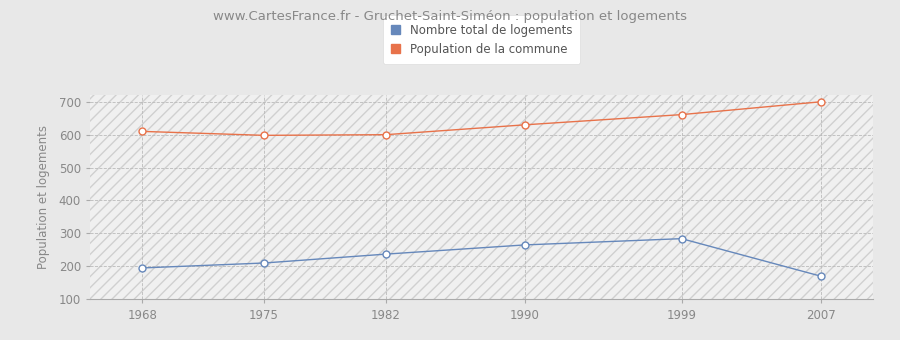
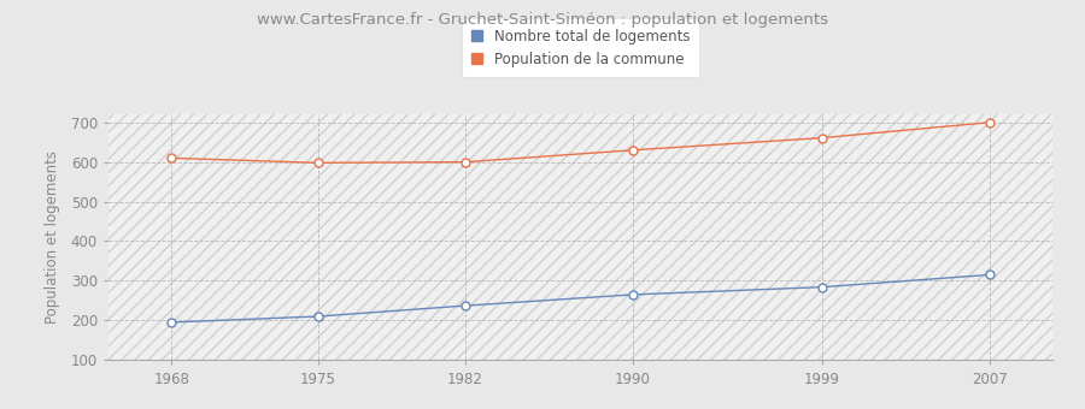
Nombre total de logements/2007: 170 -> 315
